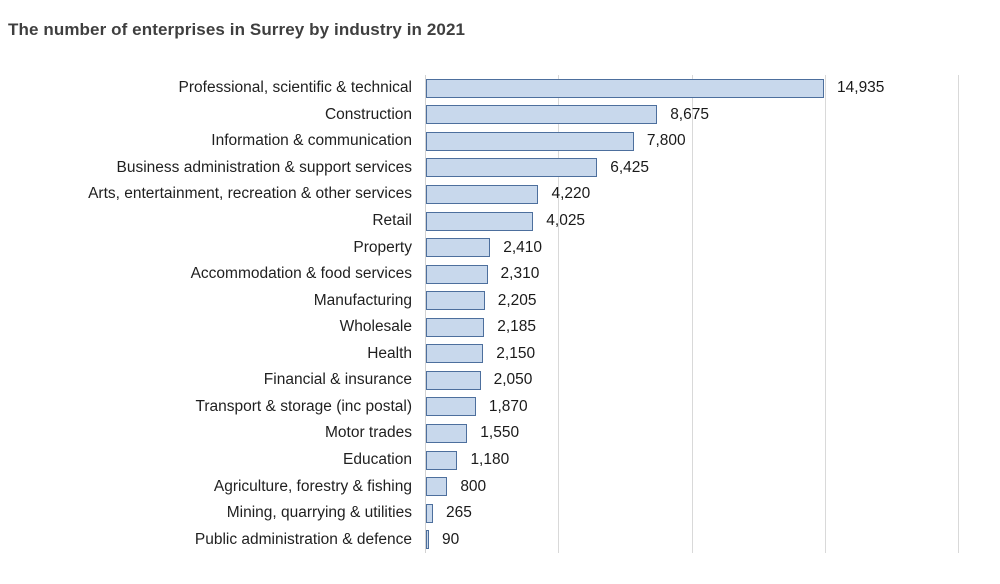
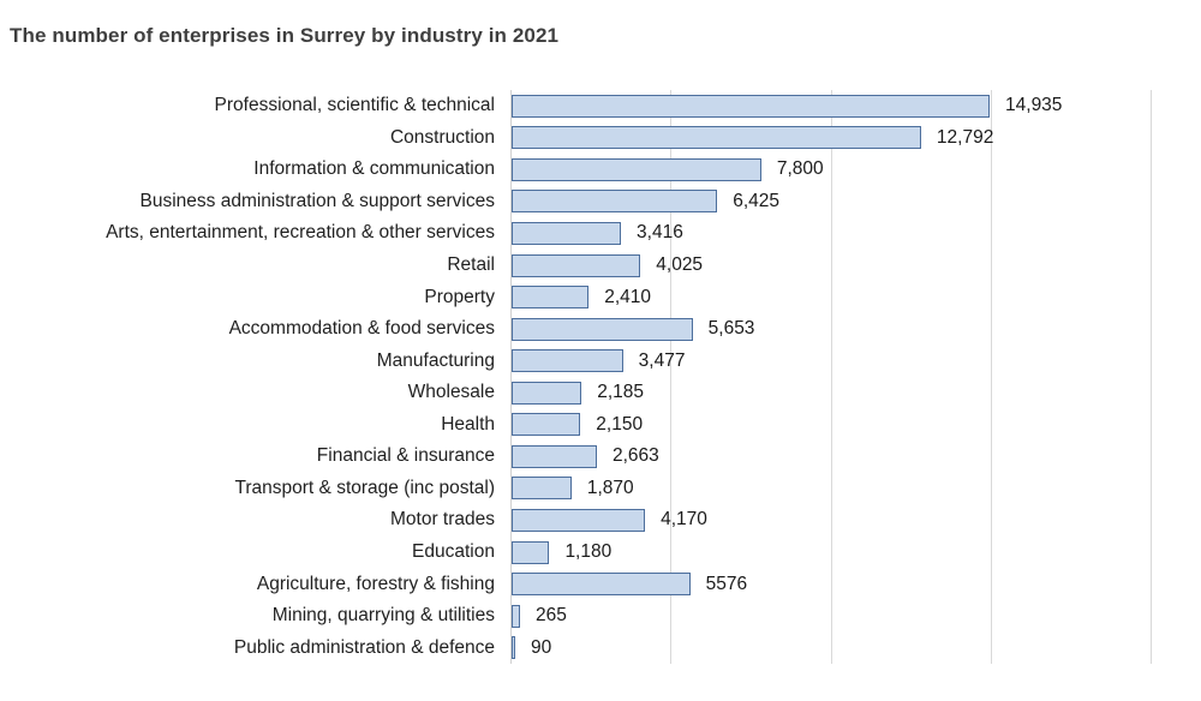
Construction: 8,675 -> 12,792
Arts, entertainment, recreation & other services: 4,220 -> 3,416
Accommodation & food services: 2,310 -> 5,653
Manufacturing: 2,205 -> 3,477
Financial & insurance: 2,050 -> 2,663
Motor trades: 1,550 -> 4,170
Agriculture, forestry & fishing: 800 -> 5576
